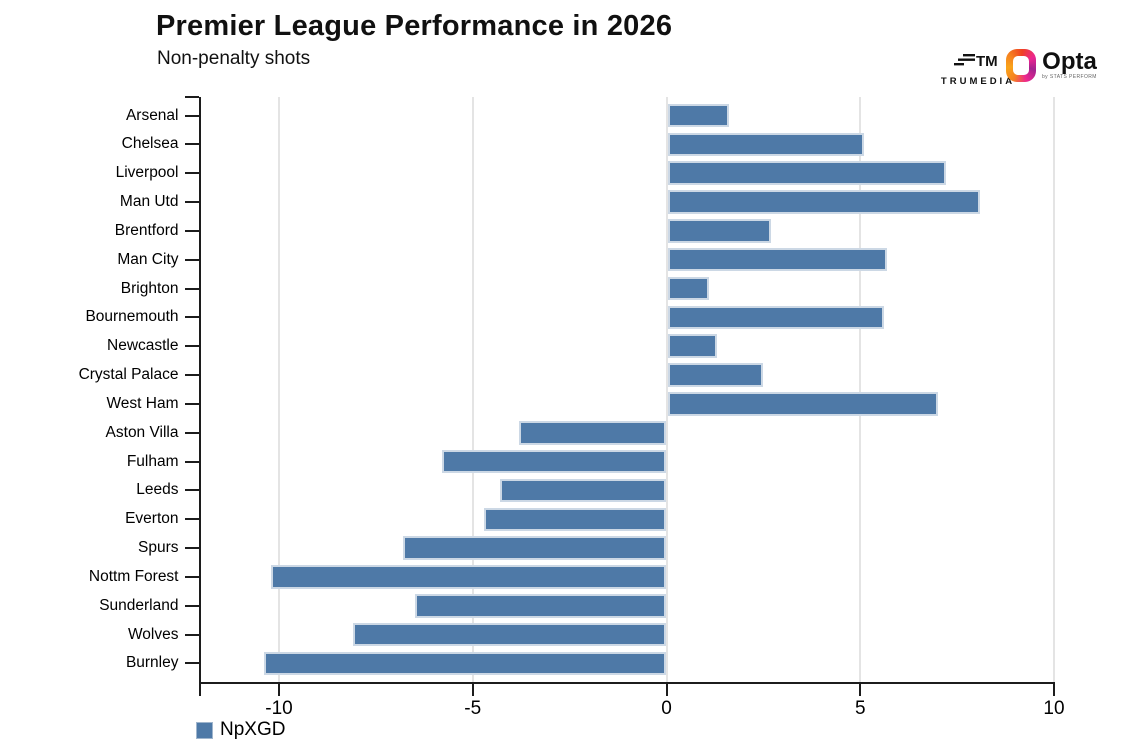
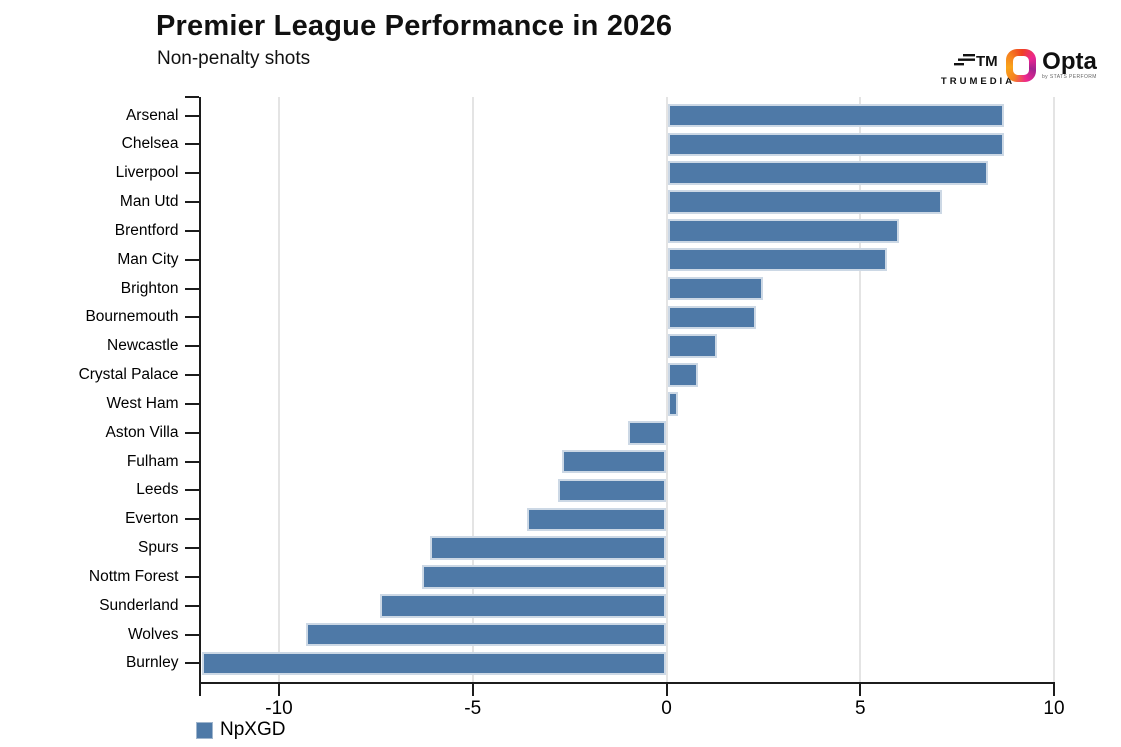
Arsenal: 1.6 -> 8.7
Chelsea: 5.1 -> 8.7
Liverpool: 7.2 -> 8.3
Man Utd: 8.1 -> 7.1
Brentford: 2.7 -> 6.0
Brighton: 1.1 -> 2.5
Bournemouth: 5.6 -> 2.3
Crystal Palace: 2.5 -> 0.8
West Ham: 7.0 -> 0.3
Aston Villa: -3.8 -> -1.0
Fulham: -5.8 -> -2.7
Leeds: -4.3 -> -2.8
Everton: -4.7 -> -3.6
Spurs: -6.8 -> -6.1
Nottm Forest: -10.2 -> -6.3
Sunderland: -6.5 -> -7.4
Wolves: -8.1 -> -9.3
Burnley: -10.4 -> -12.0
